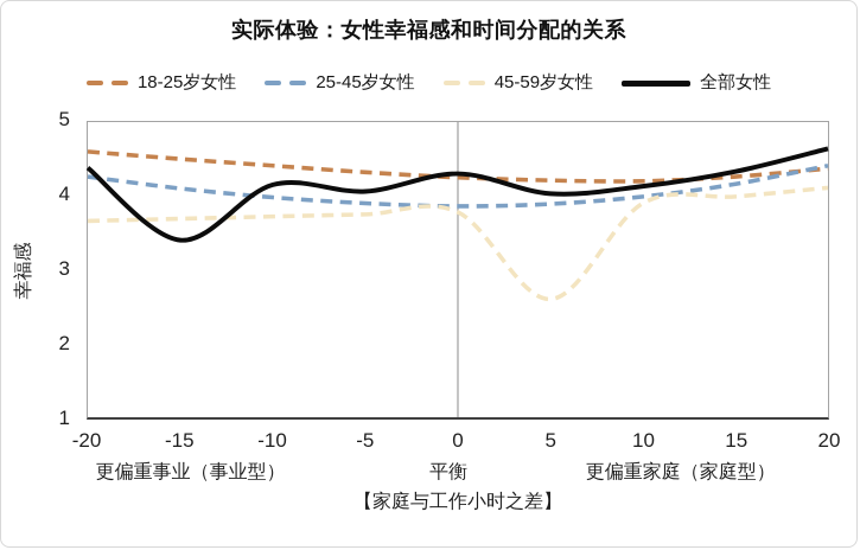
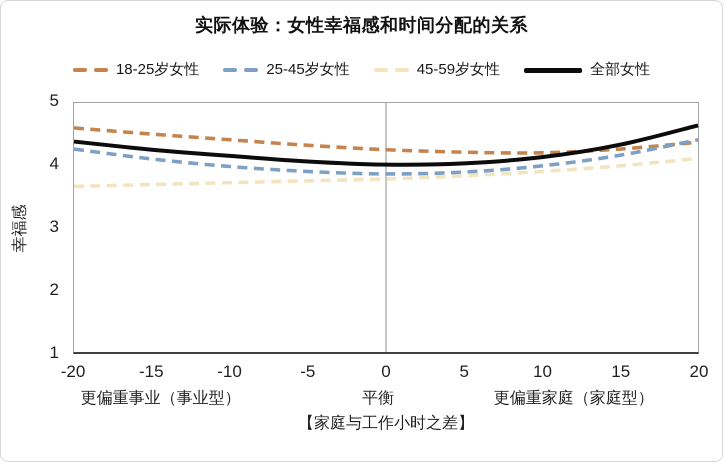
全部女性/-15: 3.4 -> 4.2
全部女性/0: 4.3 -> 4.0
45-59岁女性/5: 2.6 -> 3.8
